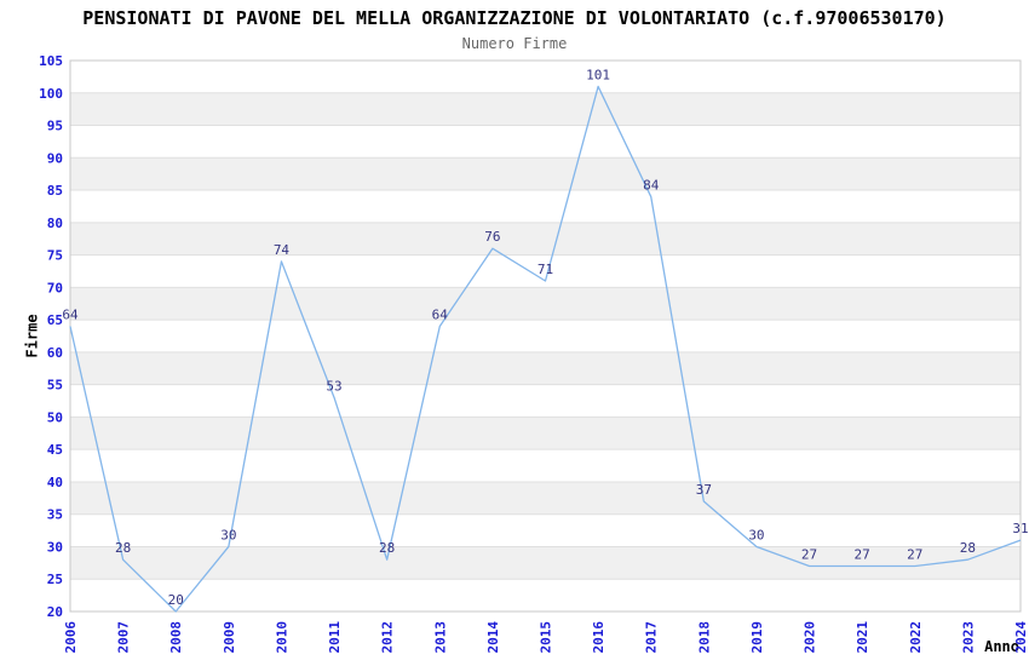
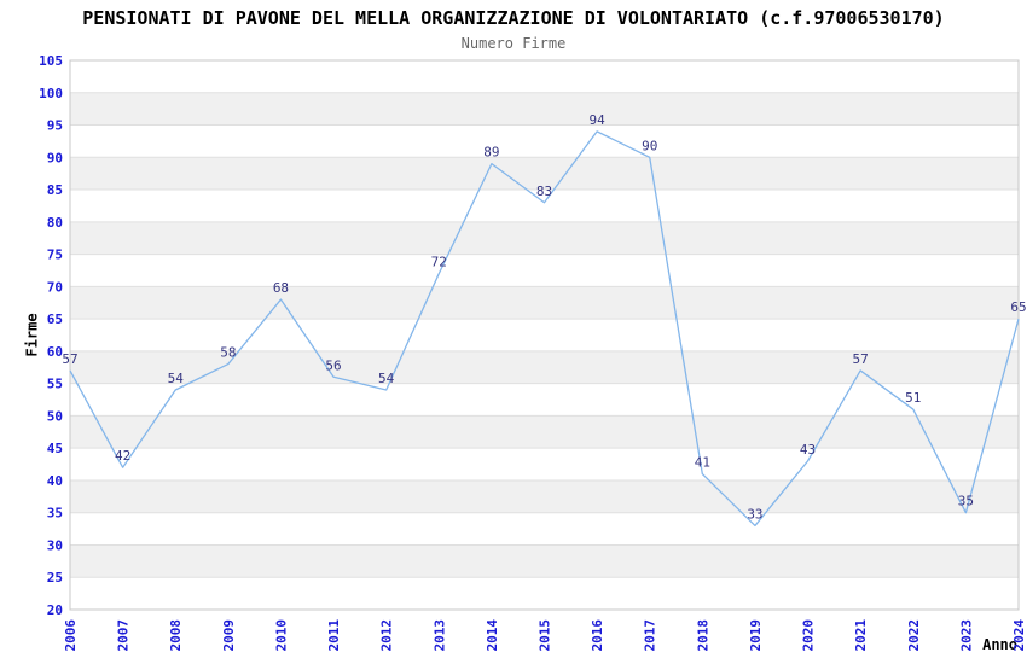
2006: 64 -> 57
2007: 28 -> 42
2008: 20 -> 54
2009: 30 -> 58
2010: 74 -> 68
2011: 53 -> 56
2012: 28 -> 54
2013: 64 -> 72
2014: 76 -> 89
2015: 71 -> 83
2016: 101 -> 94
2017: 84 -> 90
2018: 37 -> 41
2019: 30 -> 33
2020: 27 -> 43
2021: 27 -> 57
2022: 27 -> 51
2023: 28 -> 35
2024: 31 -> 65
